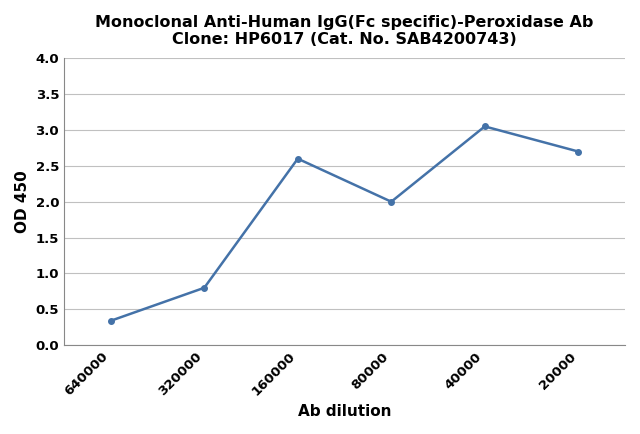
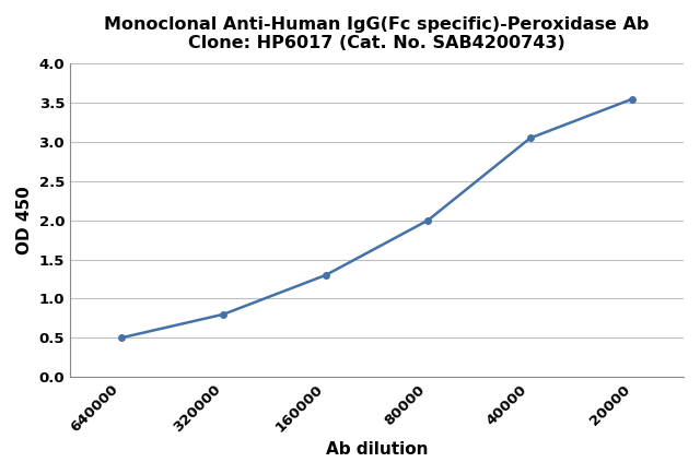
640000: 0.34 -> 0.50
160000: 2.60 -> 1.30
20000: 2.70 -> 3.55
